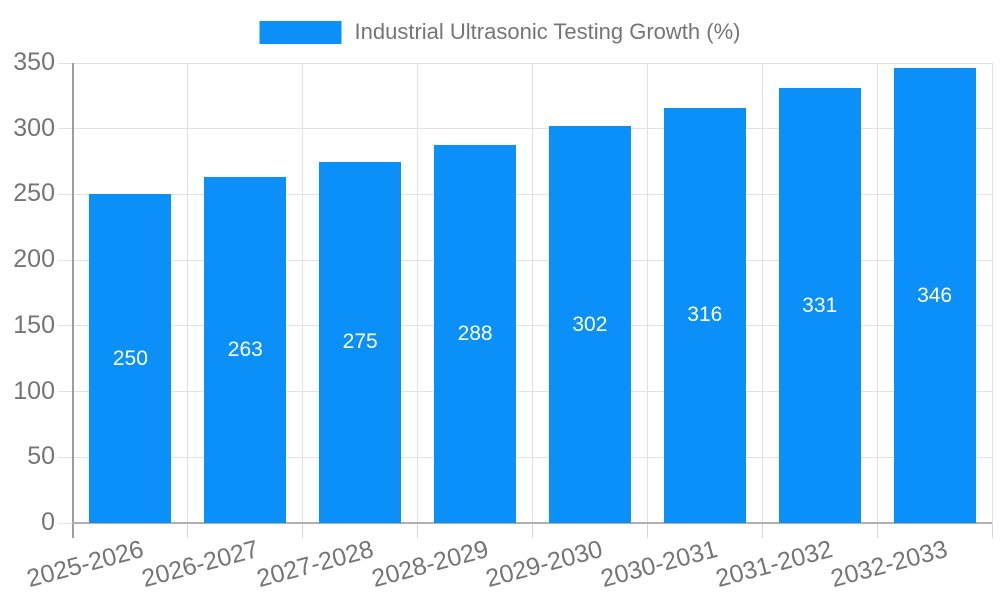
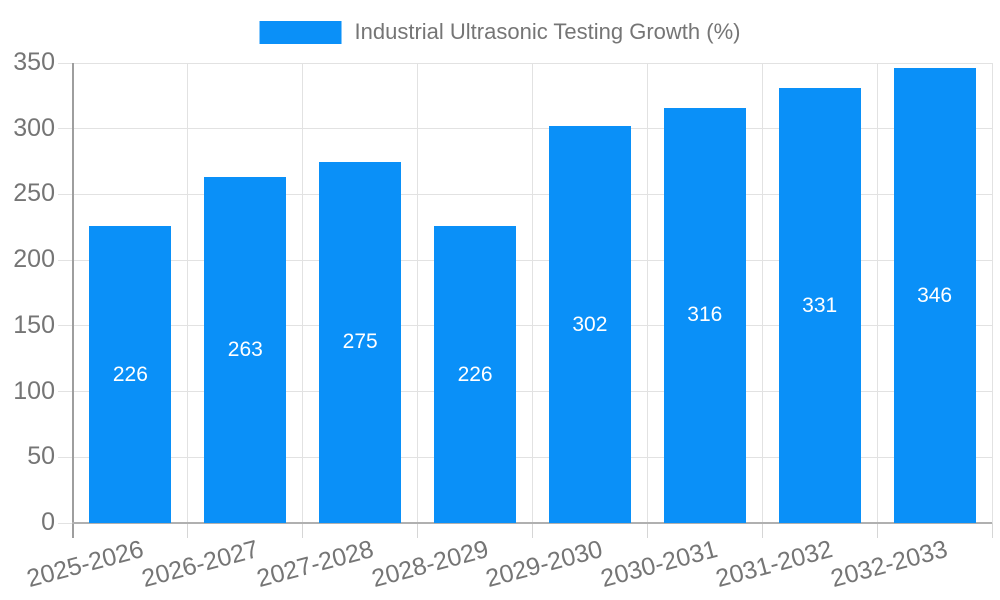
2025-2026: 250 -> 226
2028-2029: 288 -> 226
